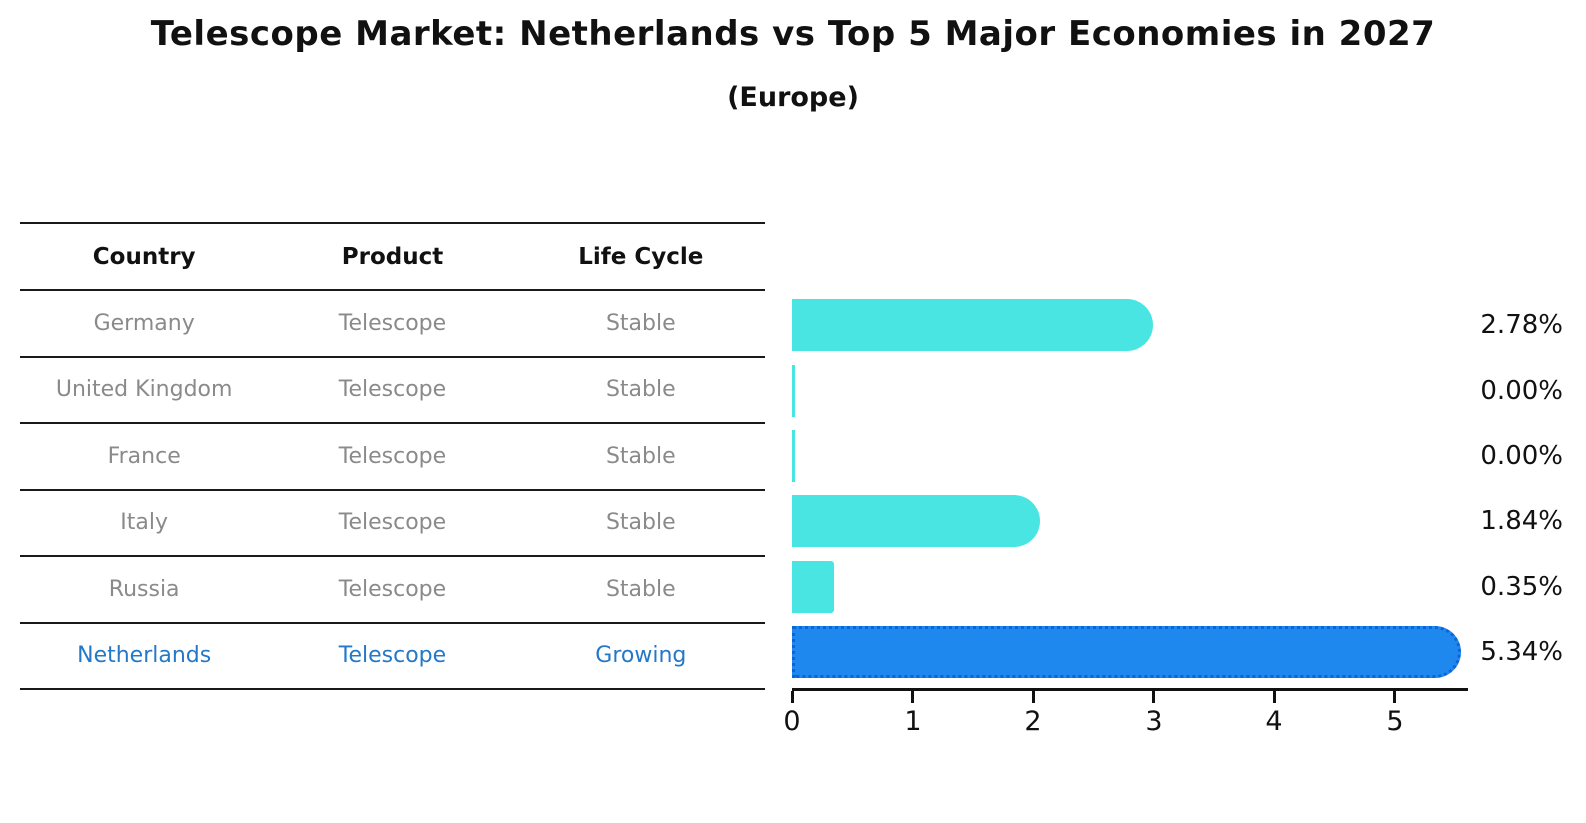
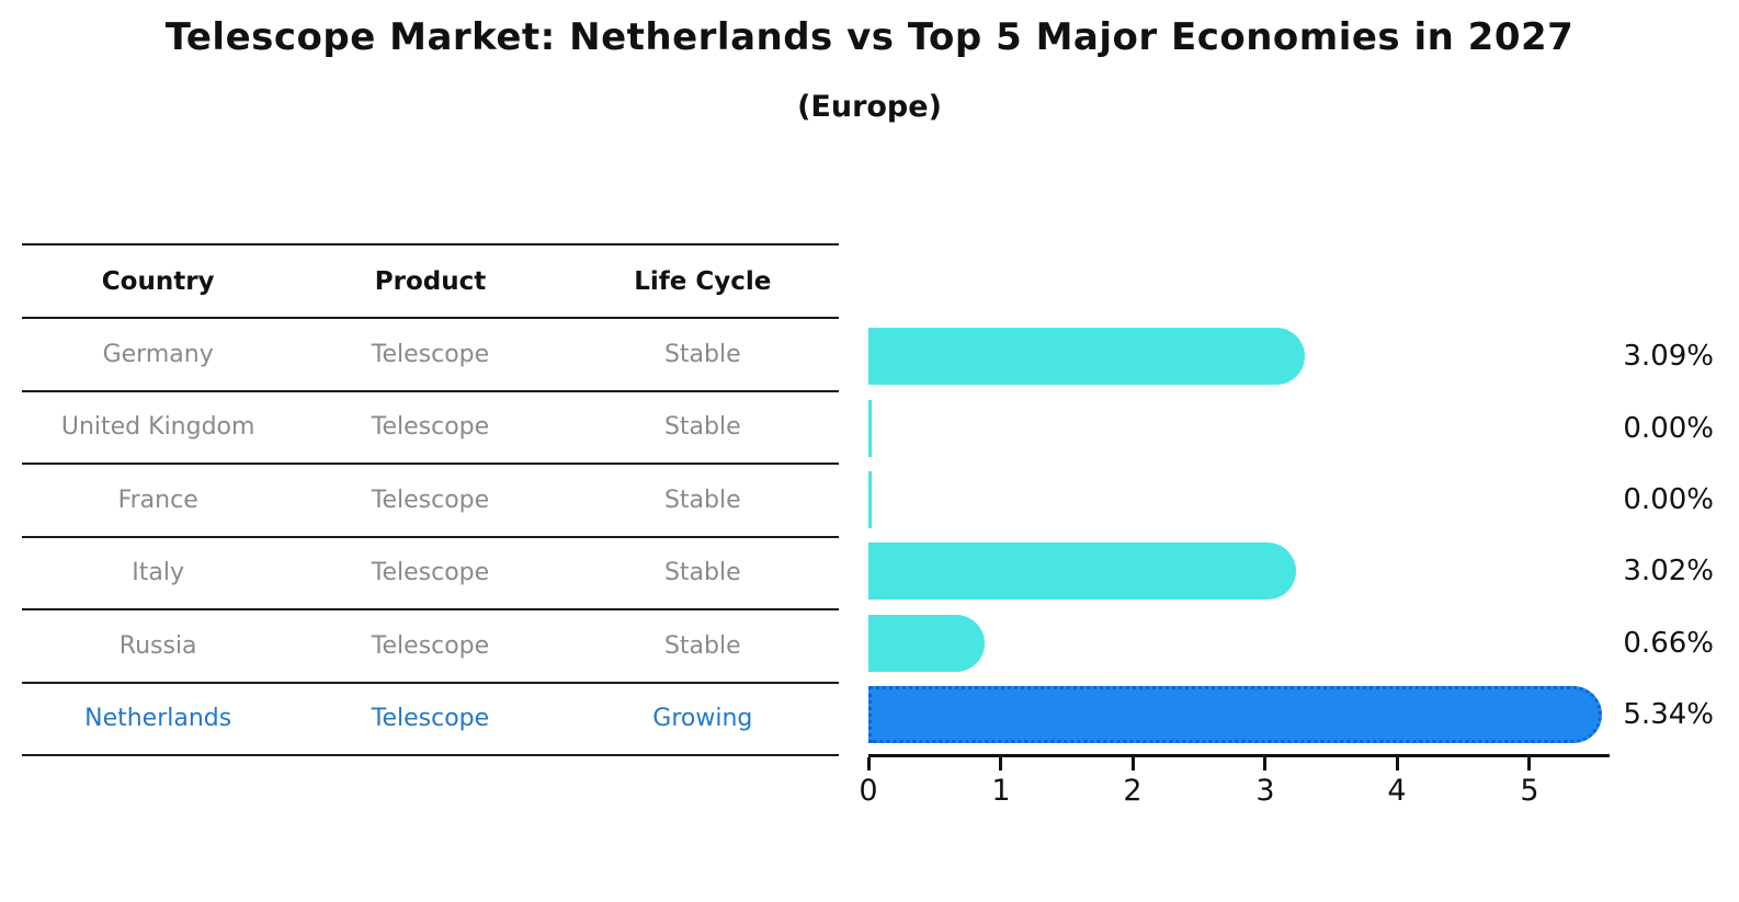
Germany: 2.78% -> 3.09%
Italy: 1.84% -> 3.02%
Russia: 0.35% -> 0.66%
